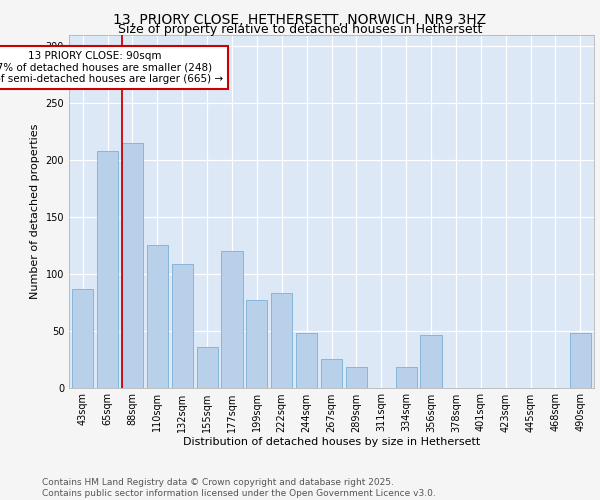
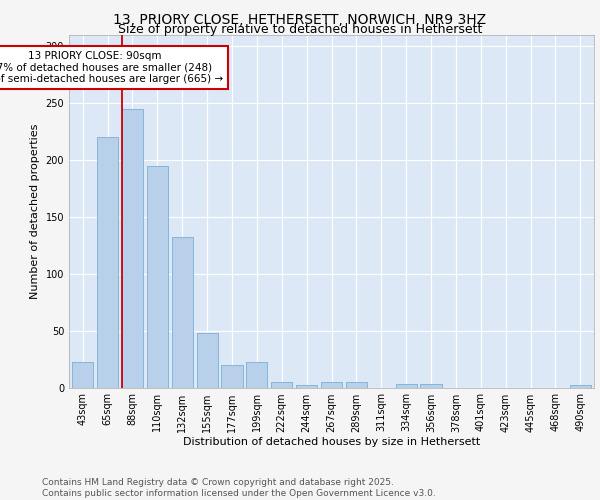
43sqm: 87 -> 22
65sqm: 208 -> 220
88sqm: 215 -> 245
110sqm: 125 -> 195
132sqm: 109 -> 132
155sqm: 36 -> 48
177sqm: 120 -> 20
199sqm: 77 -> 22
222sqm: 83 -> 5
244sqm: 48 -> 2
267sqm: 25 -> 5
289sqm: 18 -> 5
334sqm: 18 -> 3
356sqm: 46 -> 3
490sqm: 48 -> 2
